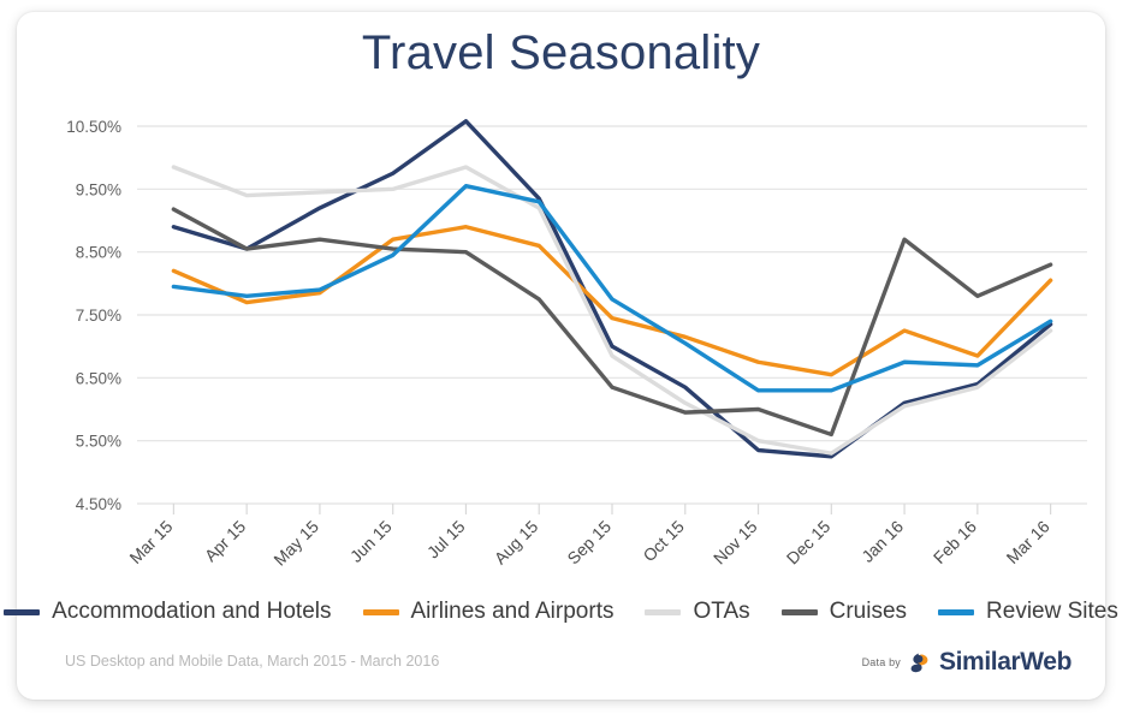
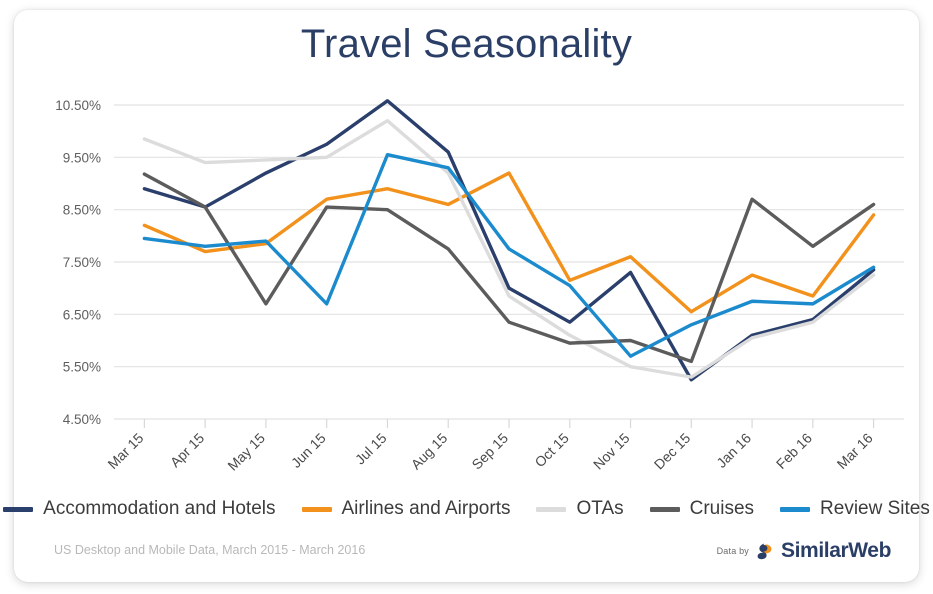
Cruises/May 15: 8.7% -> 6.7%
Review Sites/Jun 15: 8.4% -> 6.7%
OTAs/Jul 15: 9.8% -> 10.2%
Accommodation and Hotels/Aug 15: 9.3% -> 9.6%
Airlines and Airports/Sep 15: 7.5% -> 9.2%
Accommodation and Hotels/Nov 15: 5.3% -> 7.3%
Airlines and Airports/Nov 15: 6.8% -> 7.6%
Review Sites/Nov 15: 6.3% -> 5.7%
Airlines and Airports/Mar 16: 8.1% -> 8.4%
Cruises/Mar 16: 8.3% -> 8.6%
